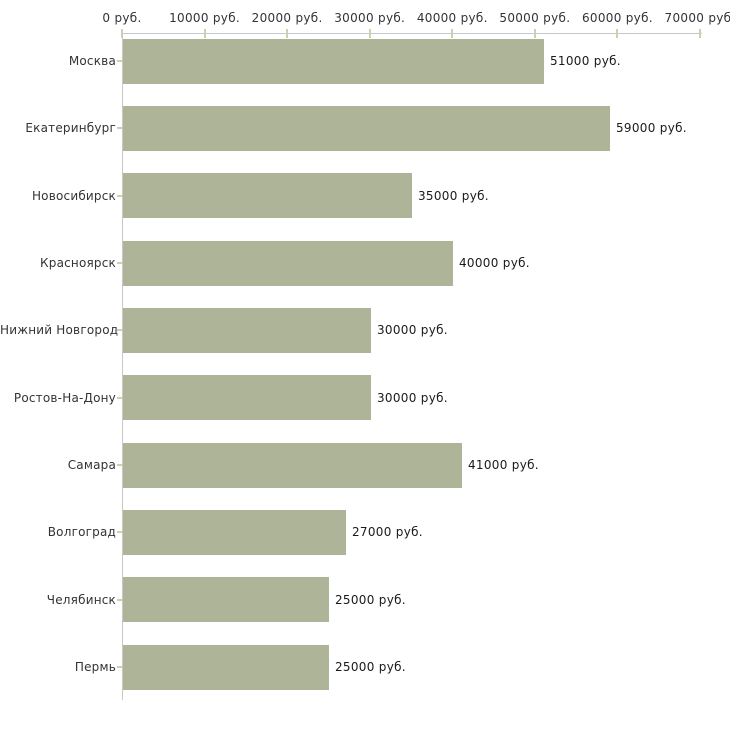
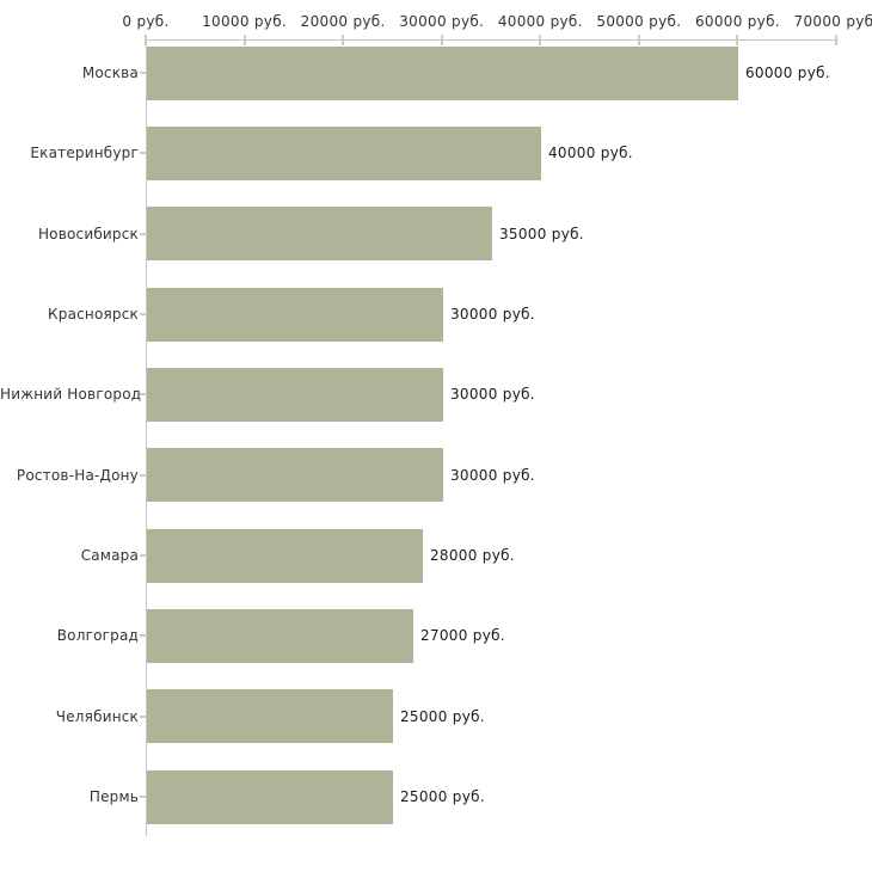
Москва: 51000 -> 60000
Екатеринбург: 59000 -> 40000
Красноярск: 40000 -> 30000
Самара: 41000 -> 28000
